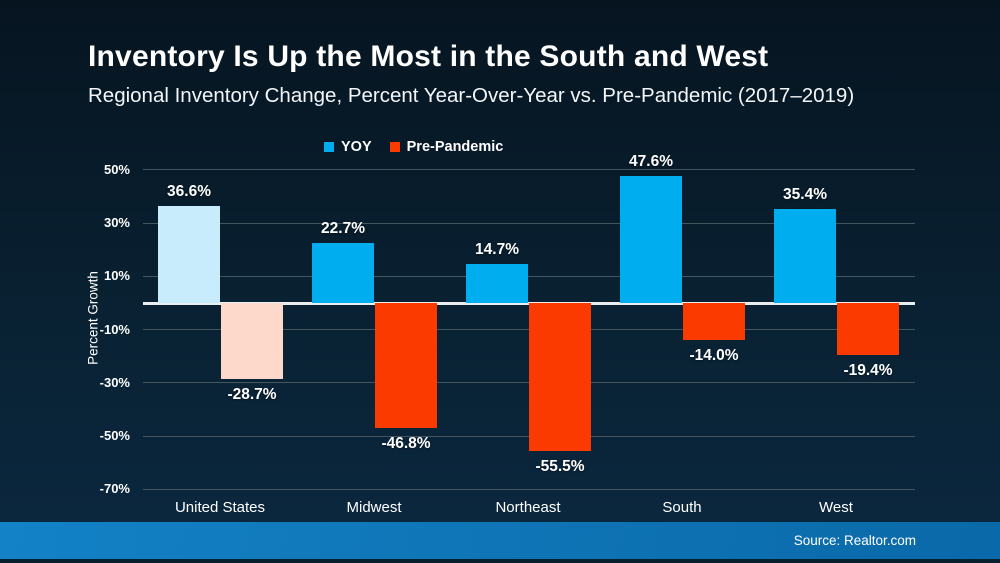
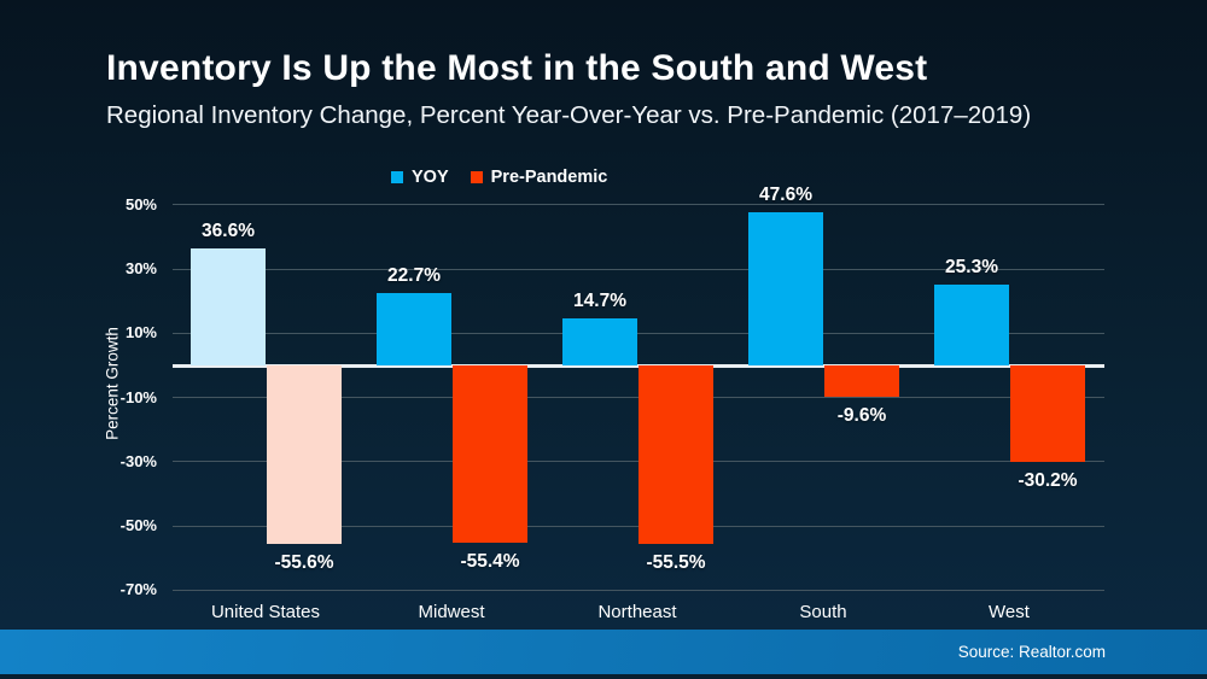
Pre-Pandemic/United States: -28.7% -> -55.6%
Pre-Pandemic/Midwest: -46.8% -> -55.4%
Pre-Pandemic/South: -14.0% -> -9.6%
YOY/West: 35.4% -> 25.3%
Pre-Pandemic/West: -19.4% -> -30.2%
